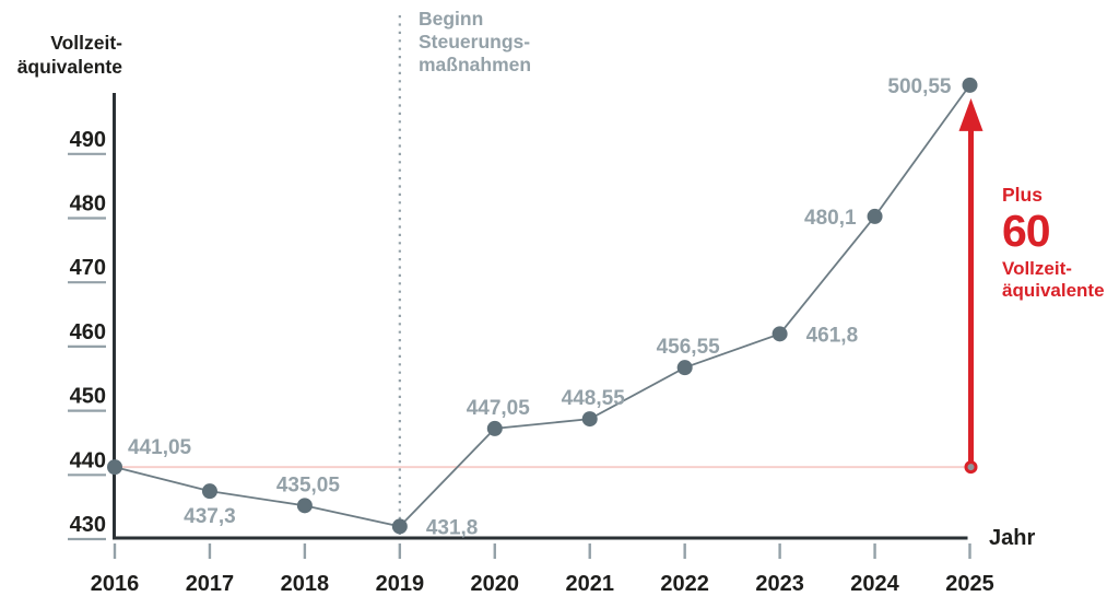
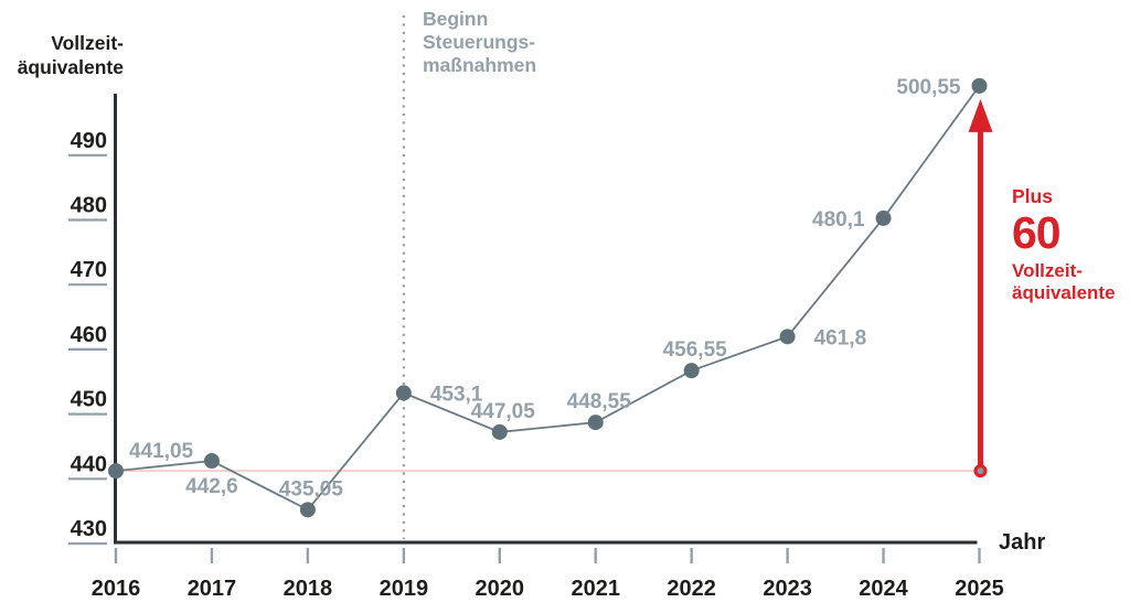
2017: 437,3 -> 442,6
2019: 431,8 -> 453,1
